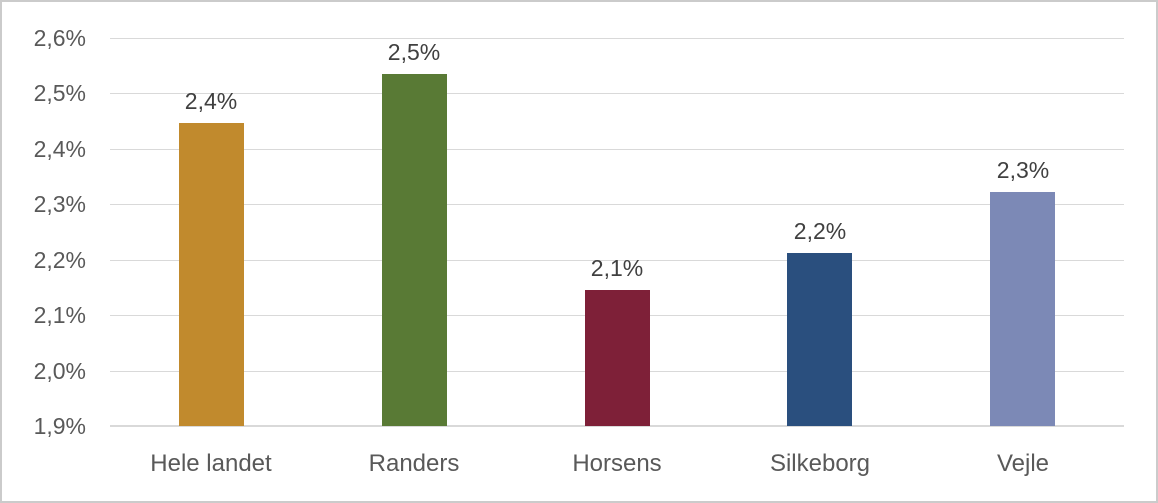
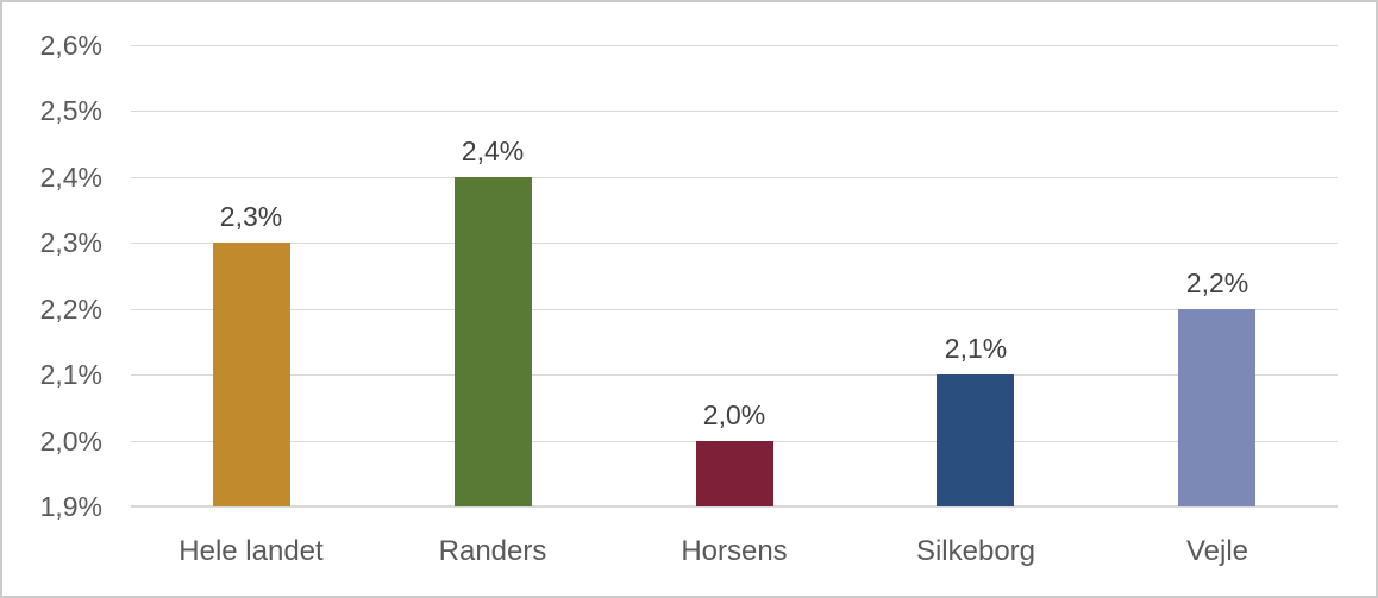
Hele landet: 2,4% -> 2,3%
Randers: 2,5% -> 2,4%
Horsens: 2,1% -> 2,0%
Silkeborg: 2,2% -> 2,1%
Vejle: 2,3% -> 2,2%
